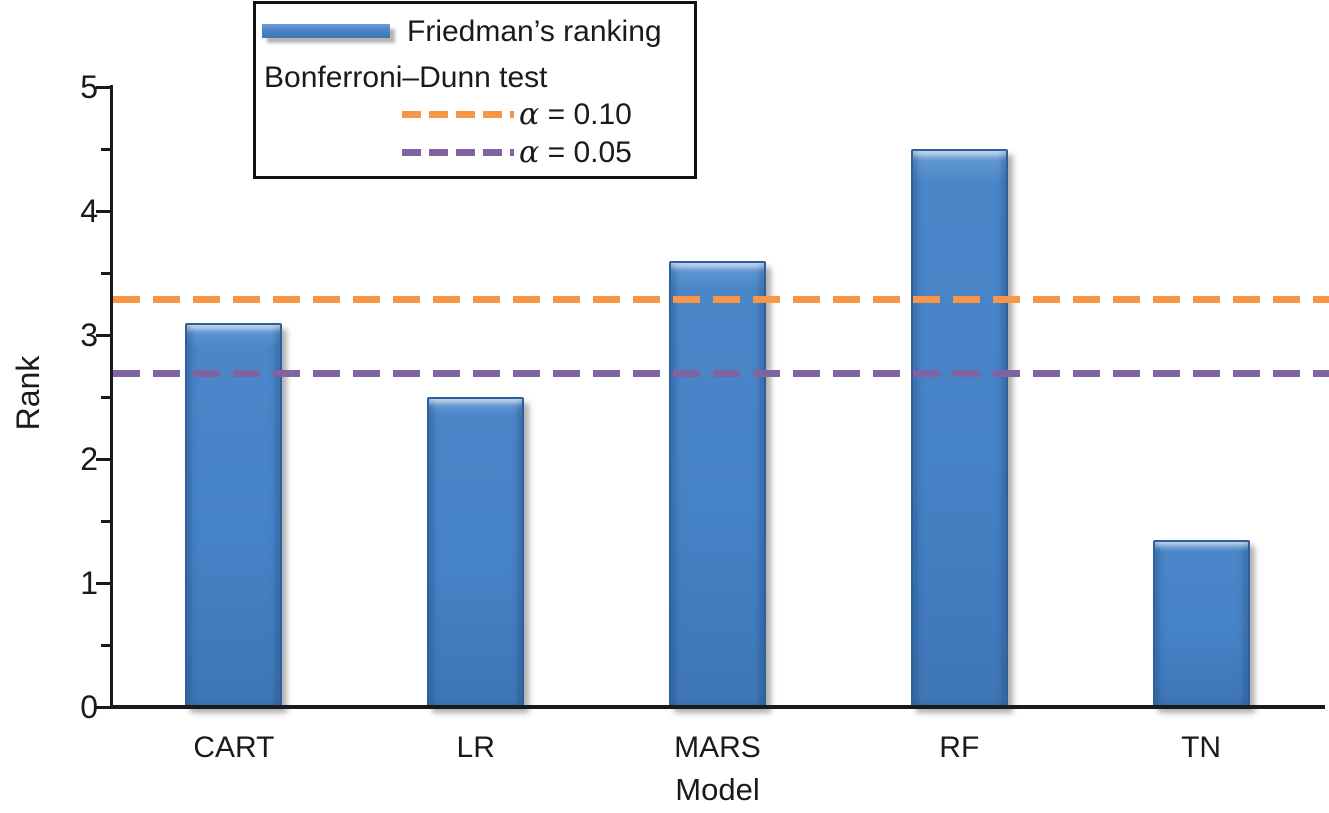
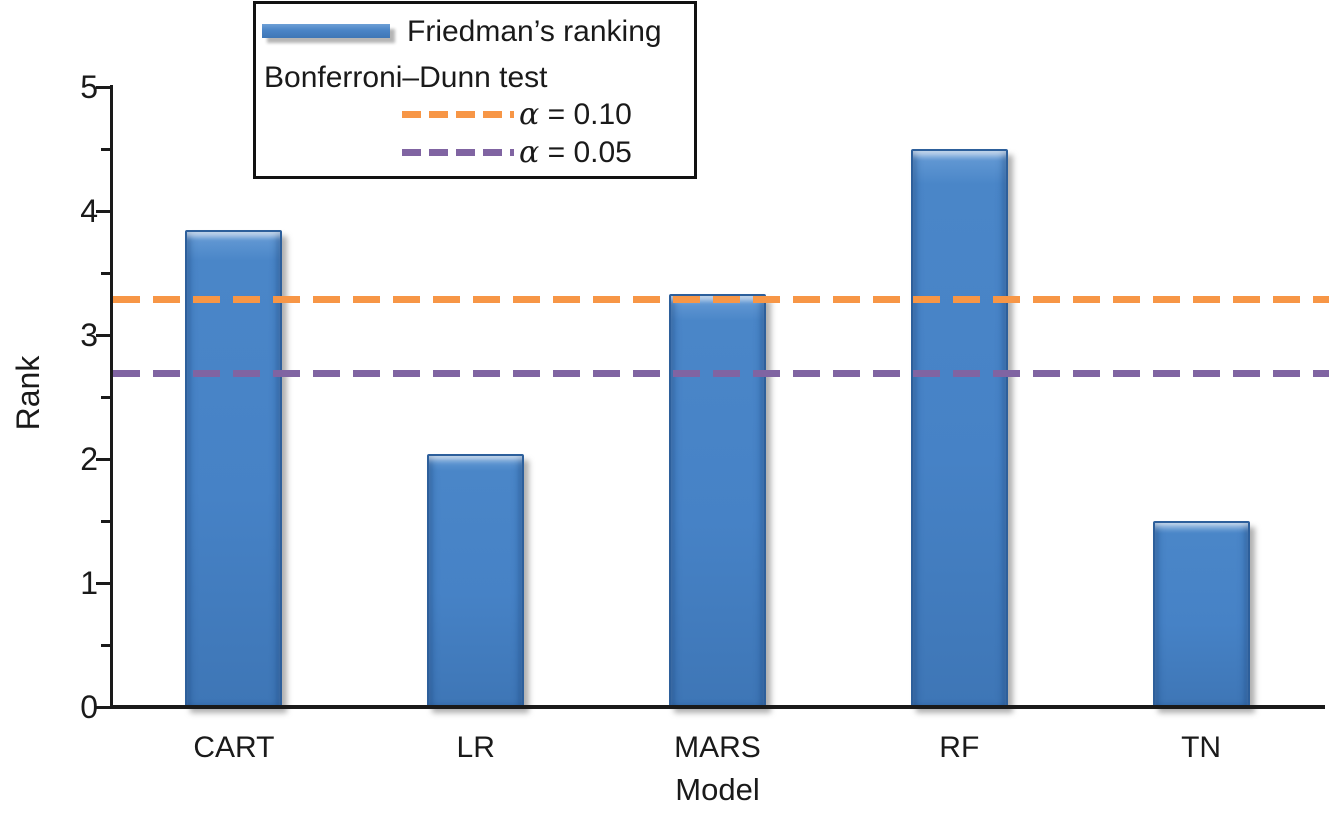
CART: 3.10 -> 3.85
LR: 2.50 -> 2.04
MARS: 3.60 -> 3.33
TN: 1.35 -> 1.50
